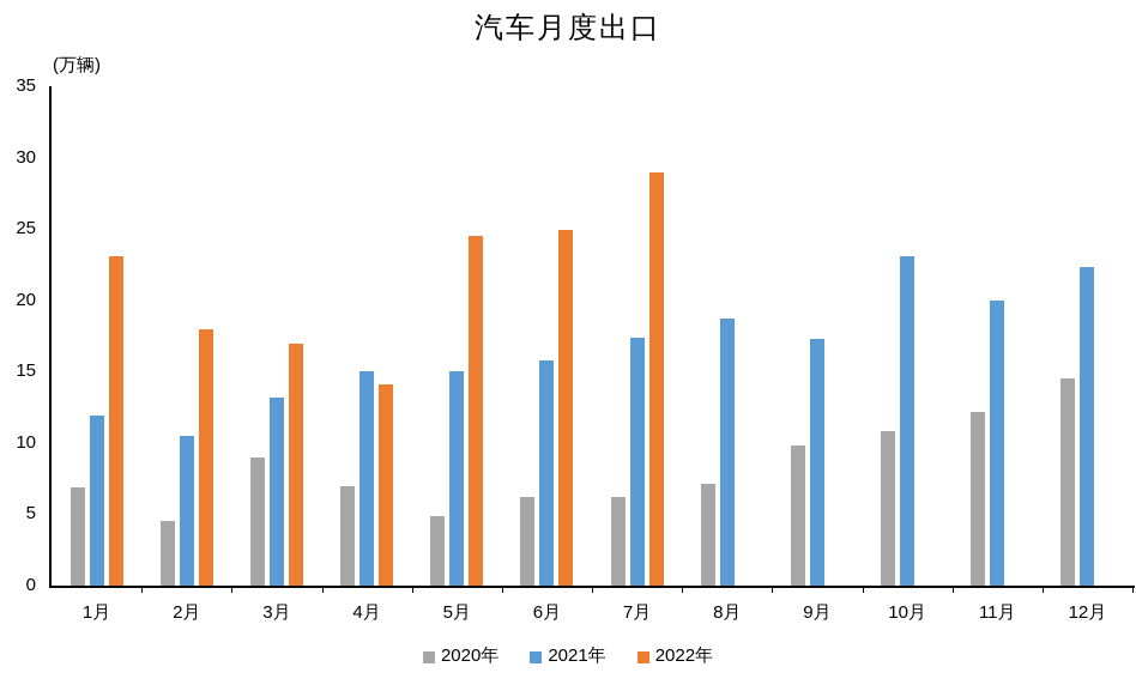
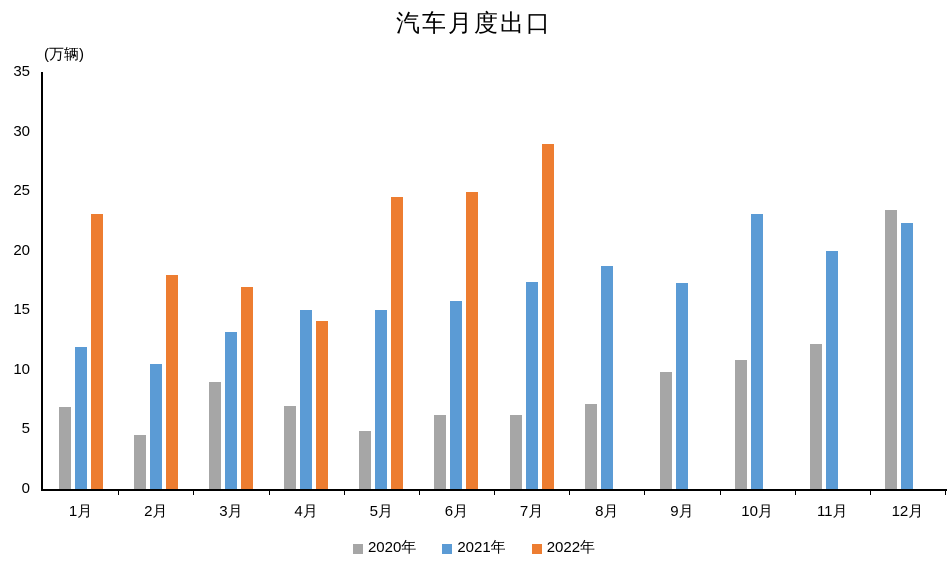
2020年/12月: 14.5 -> 23.4
